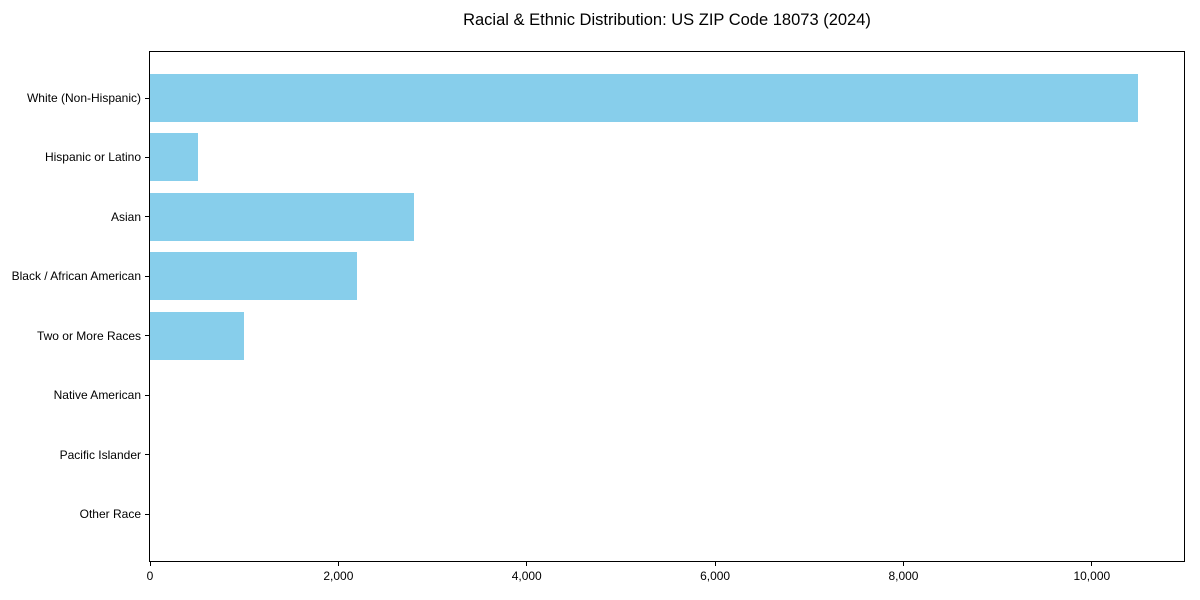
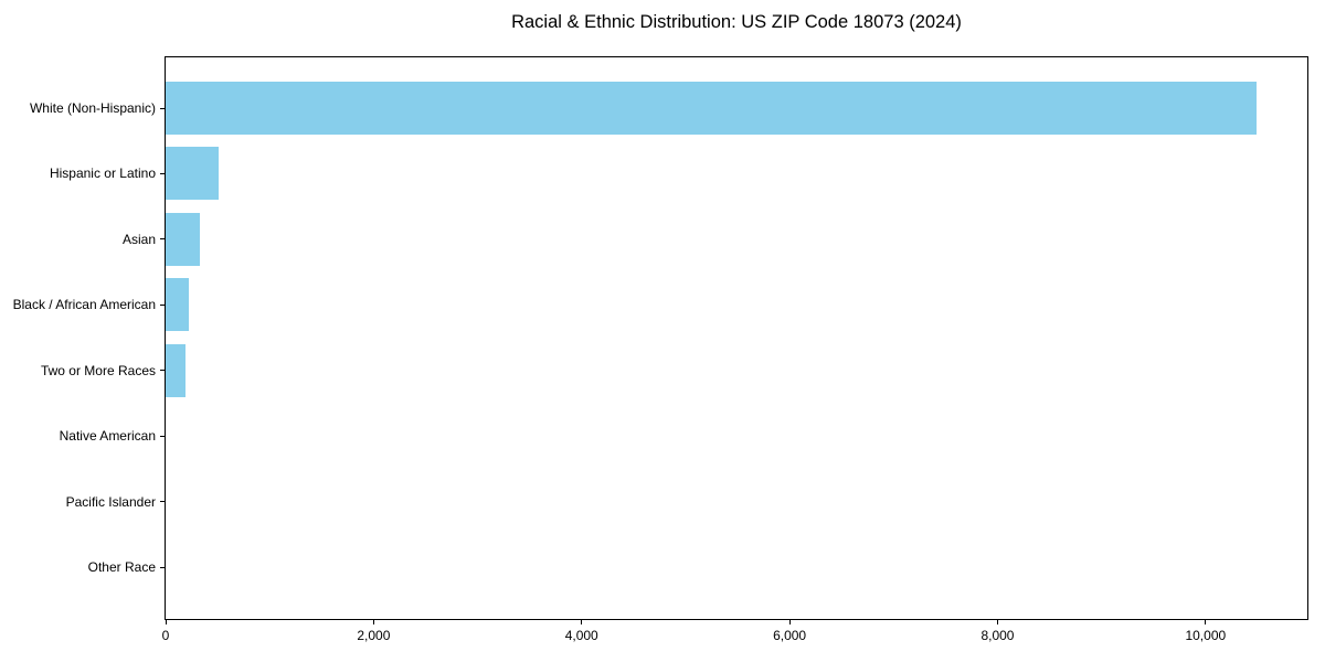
Asian: 2800 -> 300
Black / African American: 2200 -> 200
Two or More Races: 1000 -> 200
